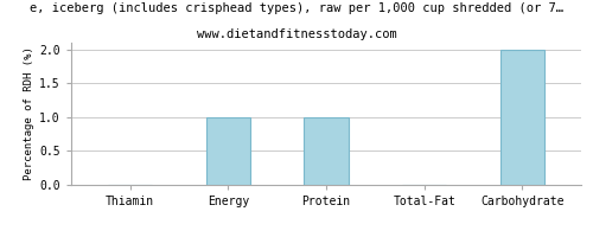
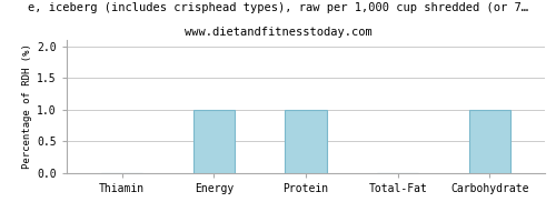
Carbohydrate: 2 -> 1
